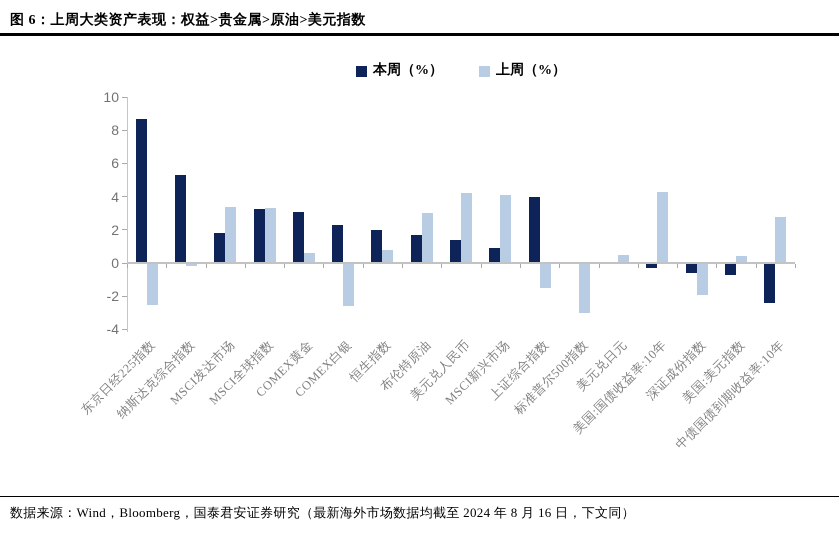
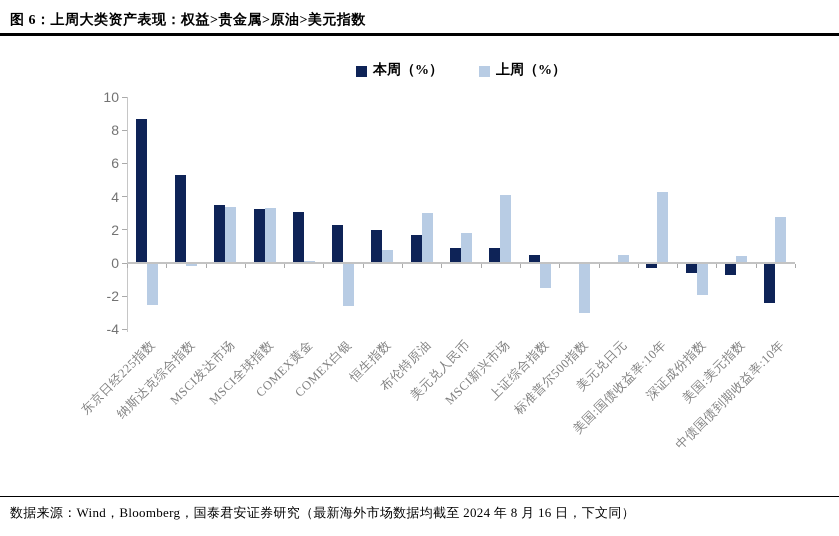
本周（%）/MSCI发达市场: 1.8 -> 3.5
上周（%）/COMEX黄金: 0.6 -> 0.1
本周（%）/美元兑人民币: 1.4 -> 0.9
上周（%）/美元兑人民币: 4.2 -> 1.8
本周（%）/上证综合指数: 4.0 -> 0.5
